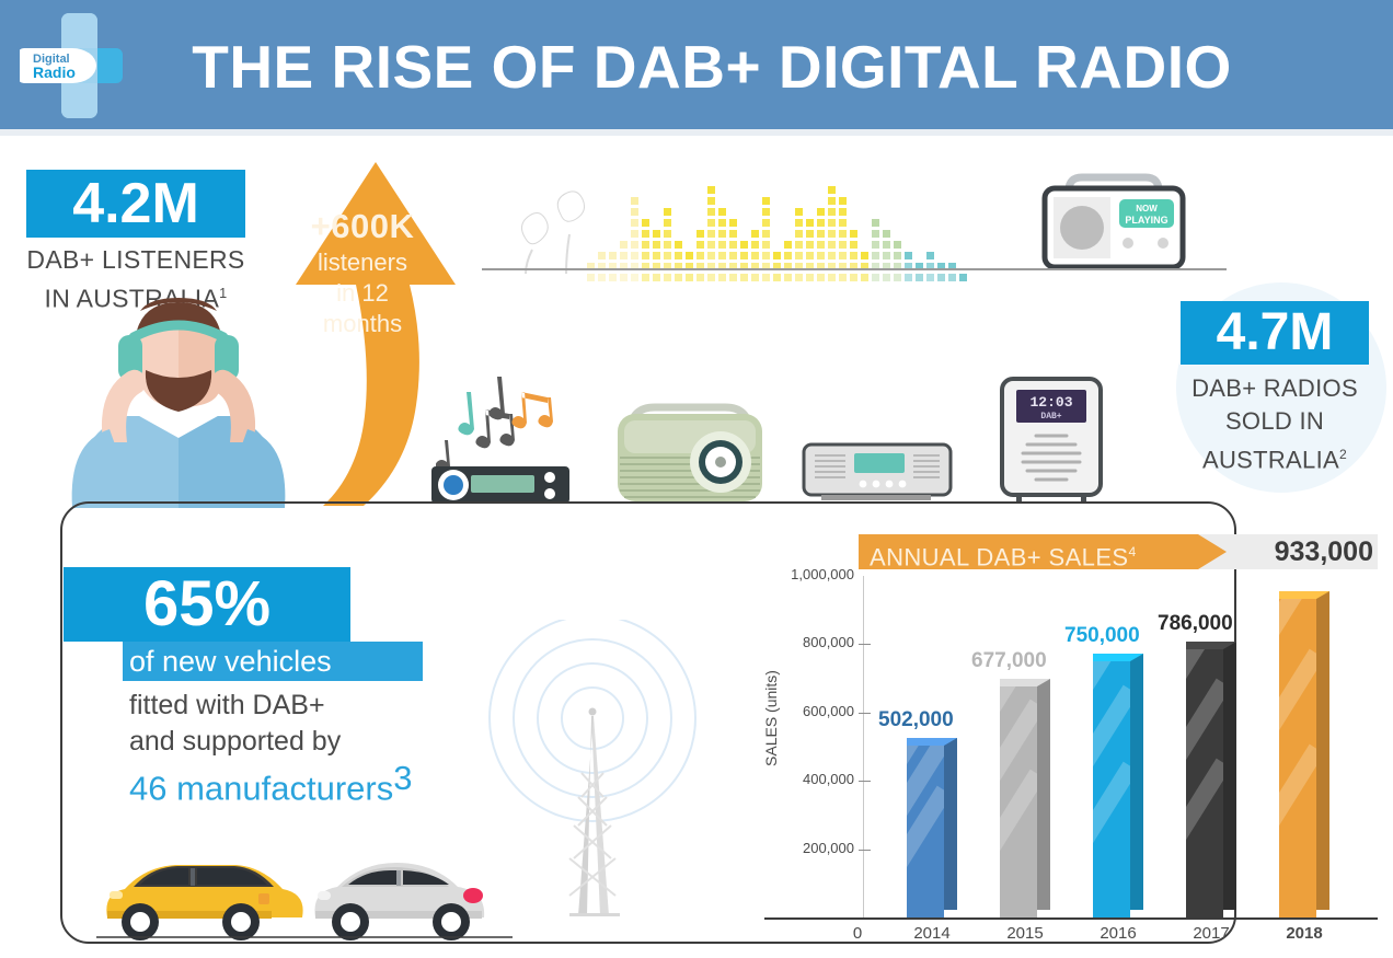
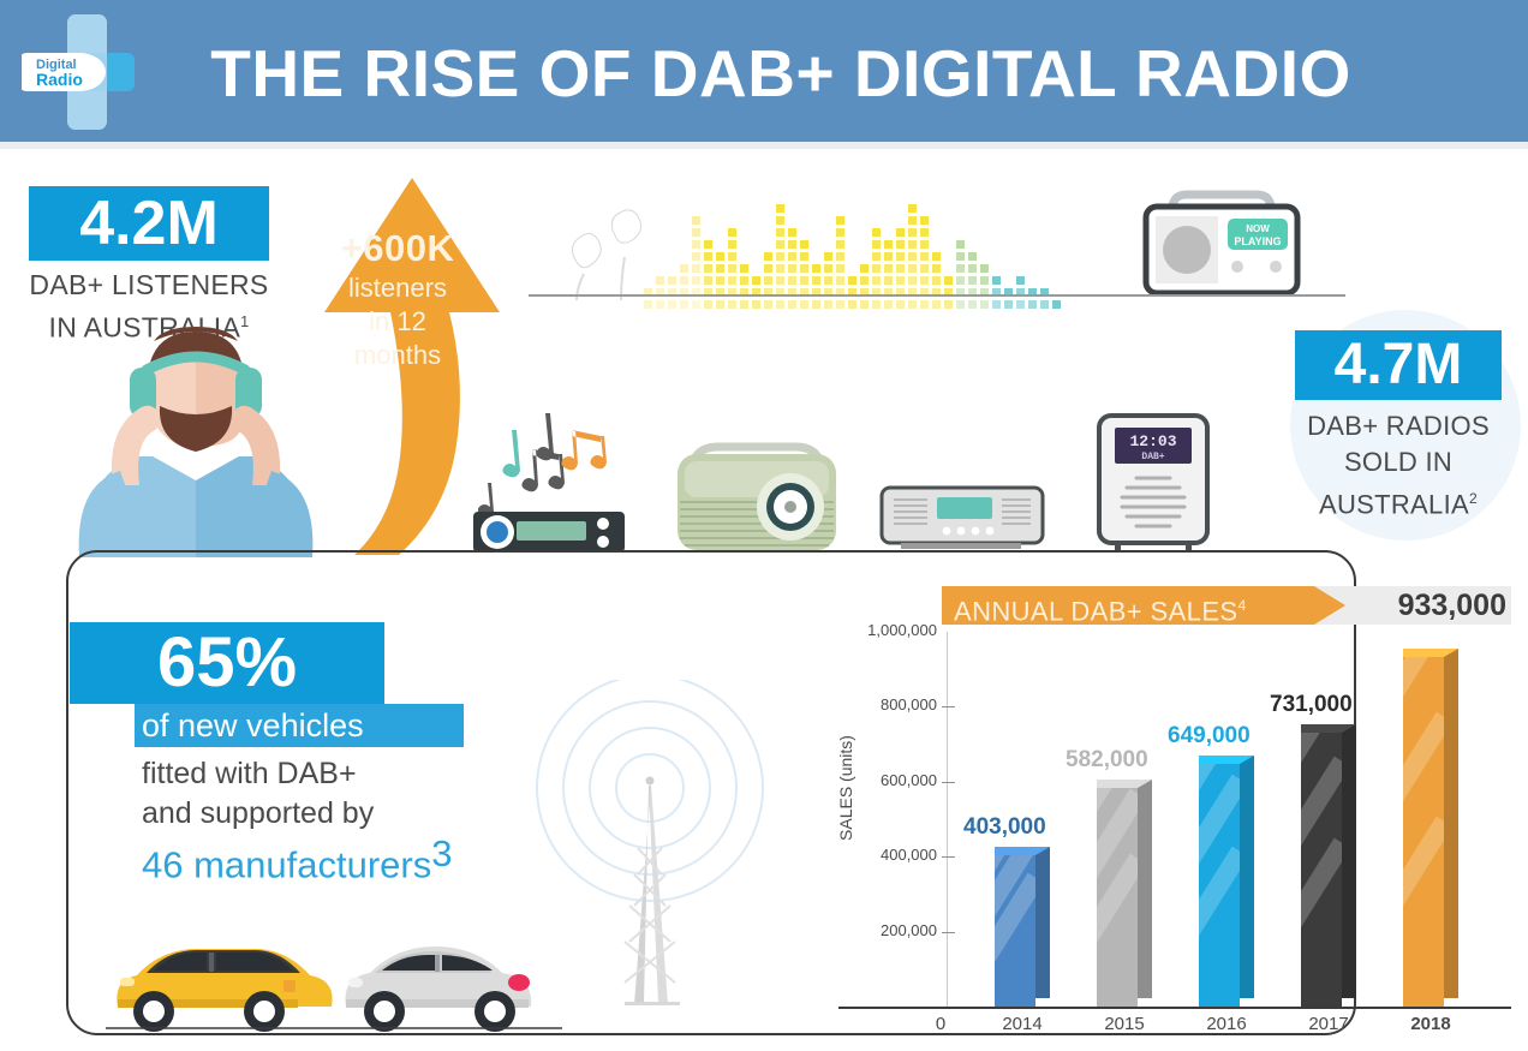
2014: 502,000 -> 403,000
2015: 677,000 -> 582,000
2016: 750,000 -> 649,000
2017: 786,000 -> 731,000
